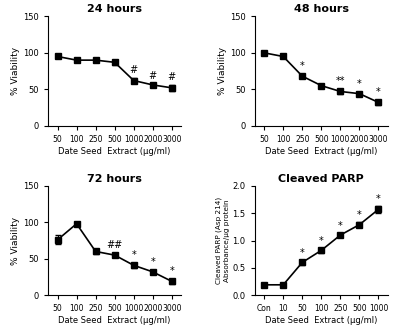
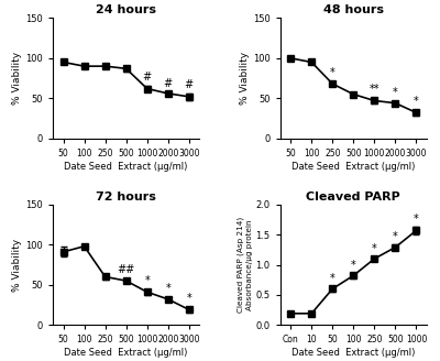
72 hours/50: 76 -> 91
